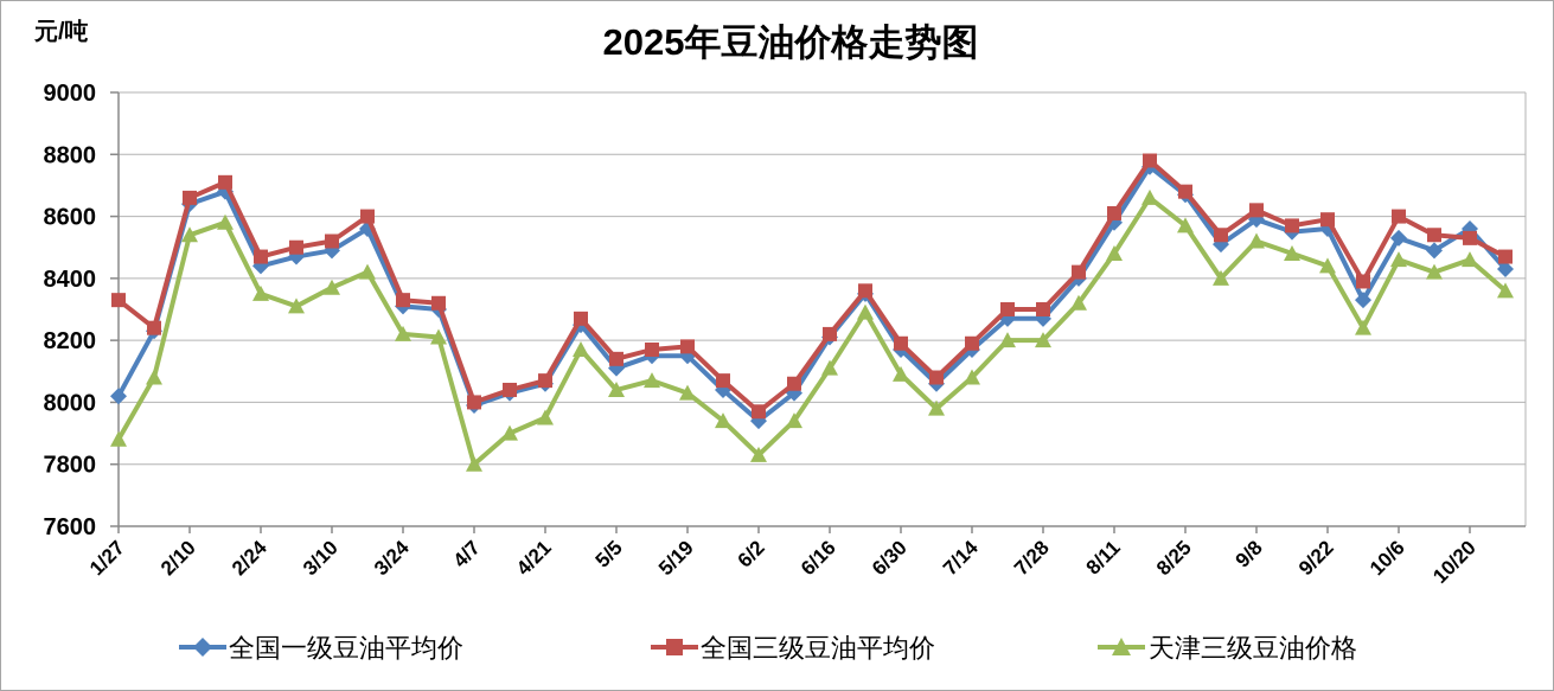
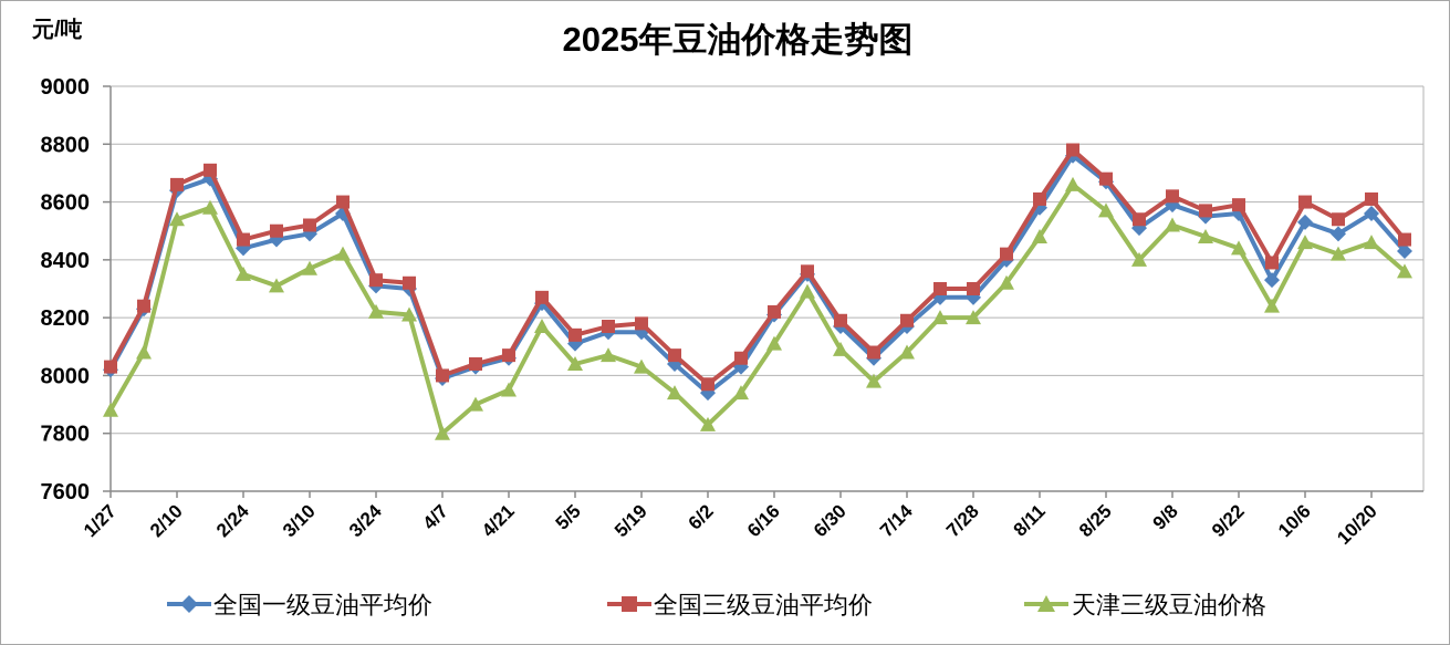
全国三级豆油平均价/1/27: 8330 -> 8030
全国三级豆油平均价/10/20: 8530 -> 8610
